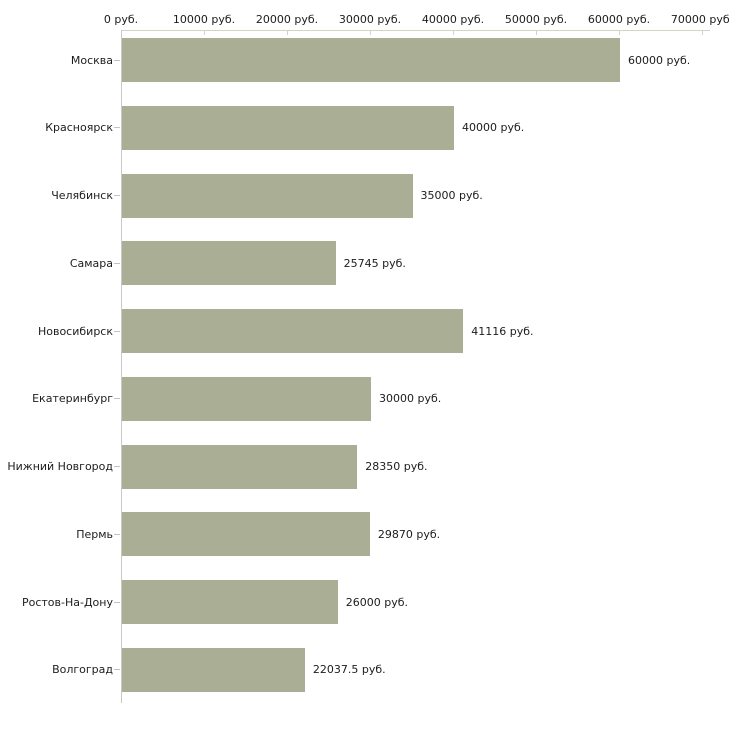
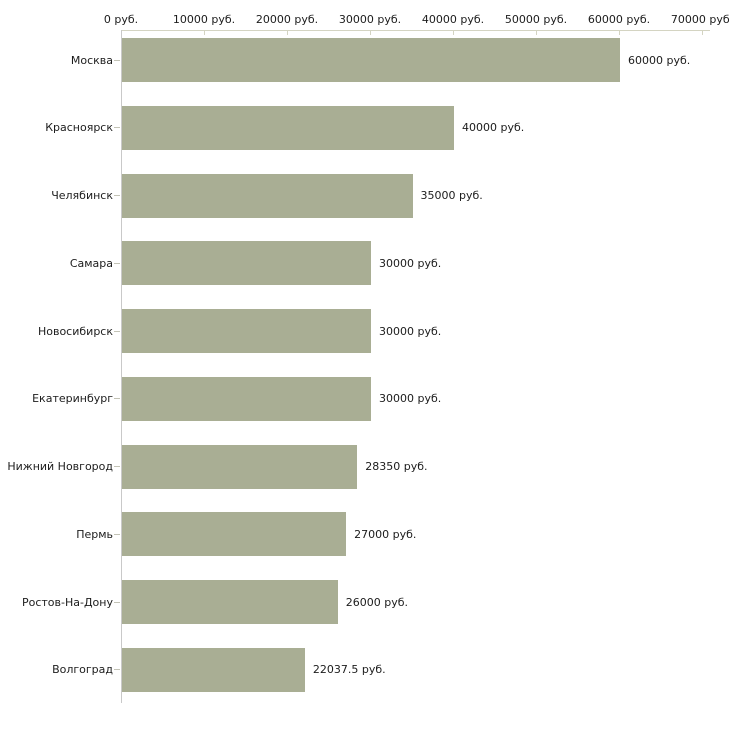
Самара: 25745 -> 30000
Новосибирск: 41116 -> 30000
Пермь: 29870 -> 27000
